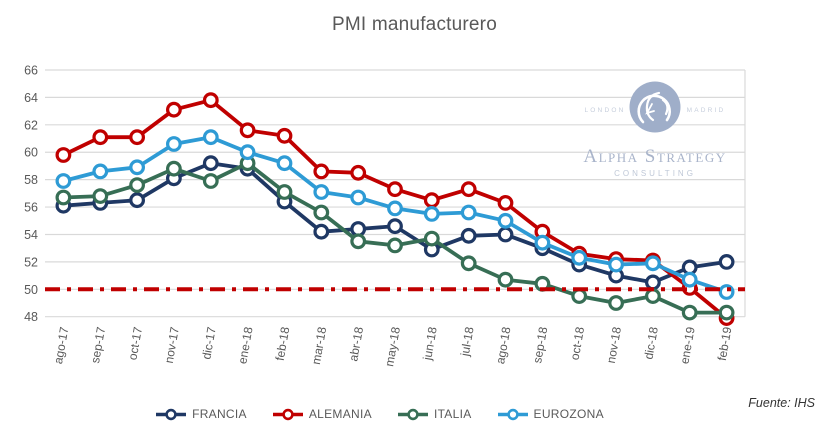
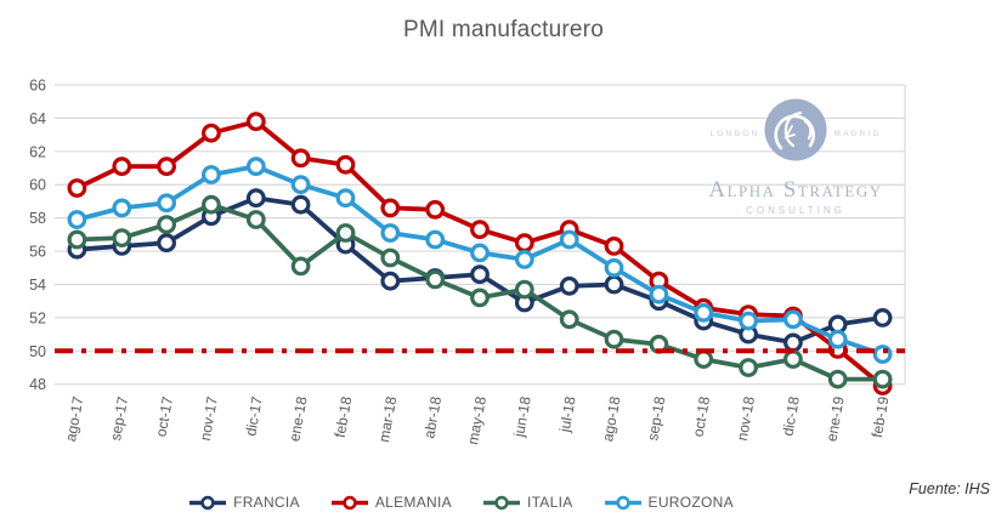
ITALIA/ene-18: 59.2 -> 55.1
ITALIA/abr-18: 53.5 -> 54.3
EUROZONA/jul-18: 55.6 -> 56.7
